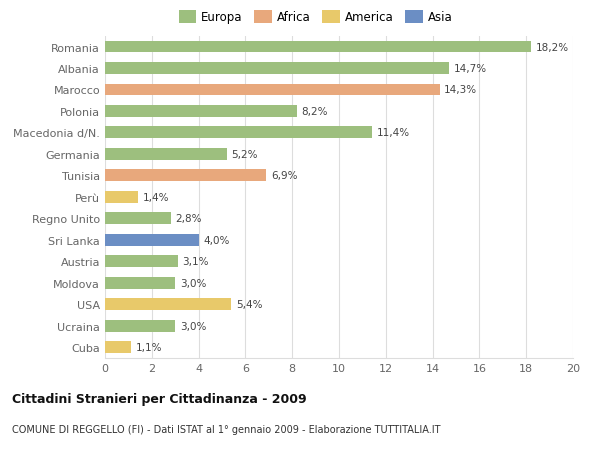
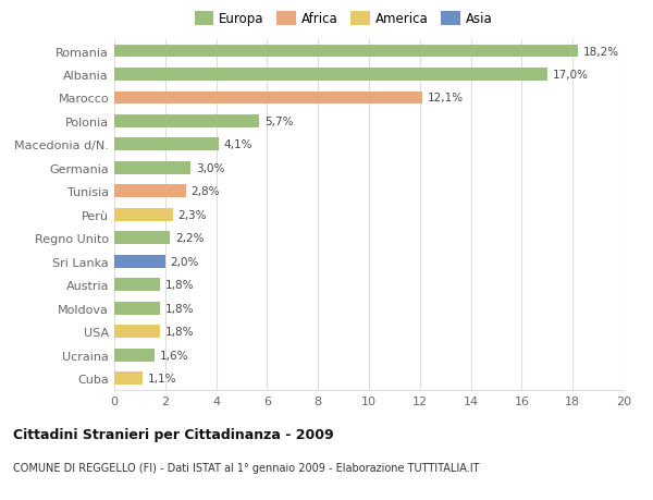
Albania: 14,7% -> 17,0%
Marocco: 14,3% -> 12,1%
Polonia: 8,2% -> 5,7%
Macedonia d/N.: 11,4% -> 4,1%
Germania: 5,2% -> 3,0%
Tunisia: 6,9% -> 2,8%
Perù: 1,4% -> 2,3%
Regno Unito: 2,8% -> 2,2%
Sri Lanka: 4,0% -> 2,0%
Austria: 3,1% -> 1,8%
Moldova: 3,0% -> 1,8%
USA: 5,4% -> 1,8%
Ucraina: 3,0% -> 1,6%
